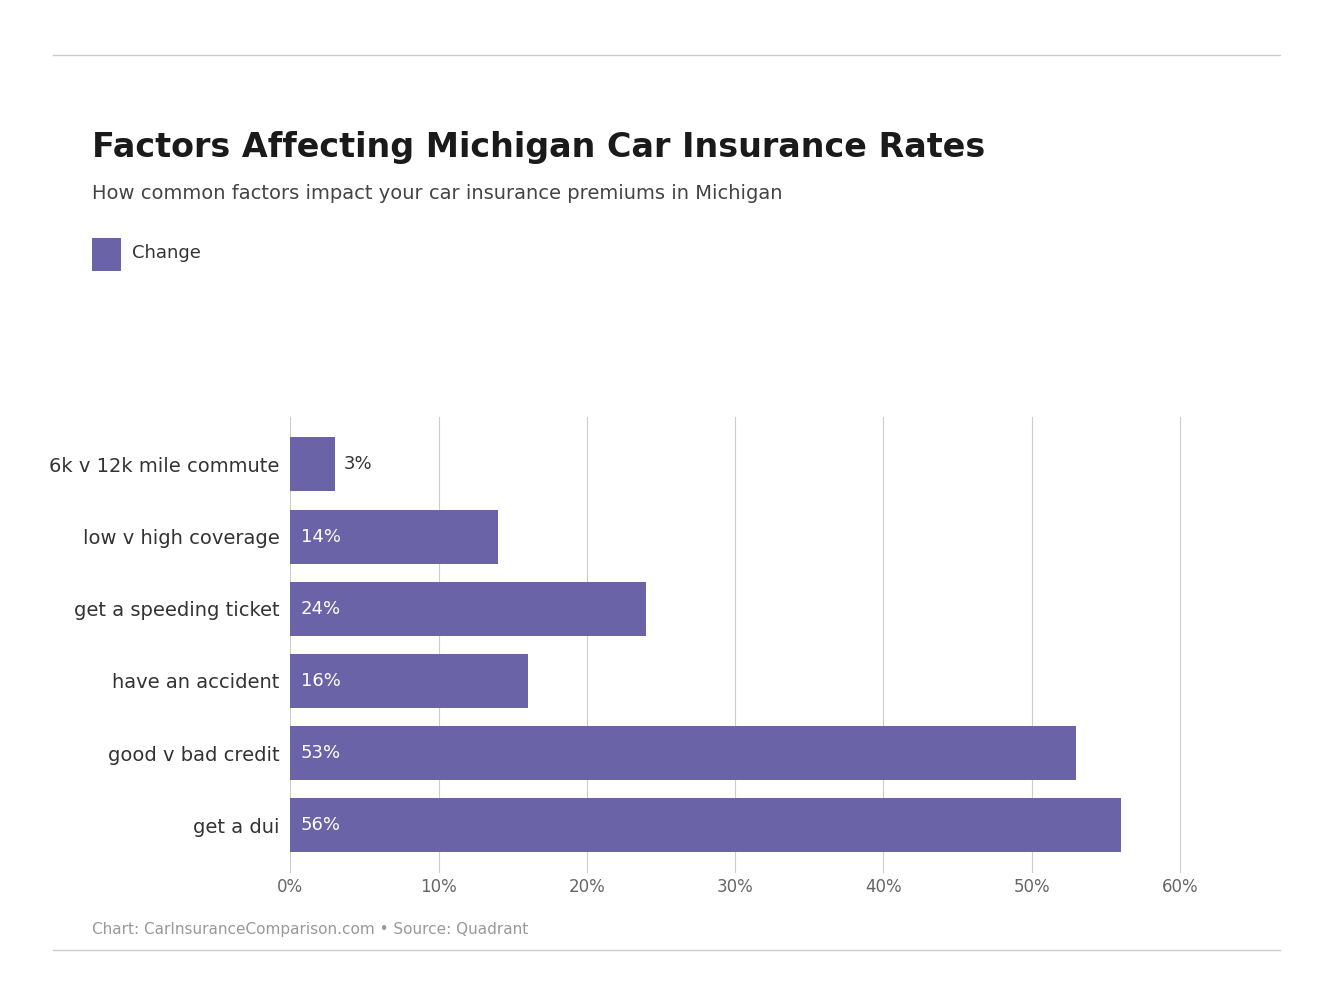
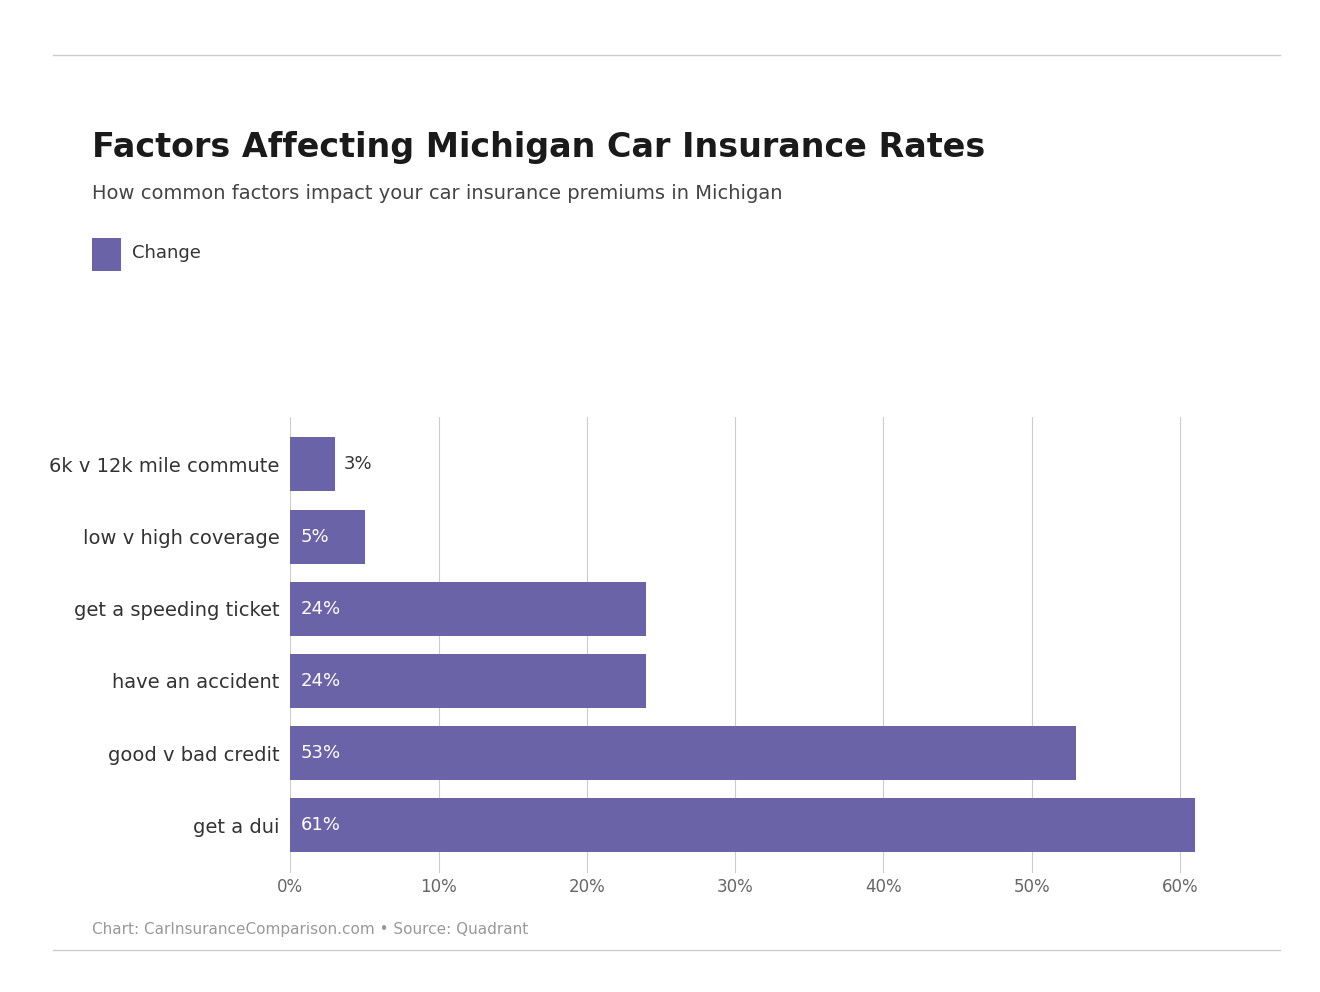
low v high coverage: 14% -> 5%
have an accident: 16% -> 24%
get a dui: 56% -> 61%
